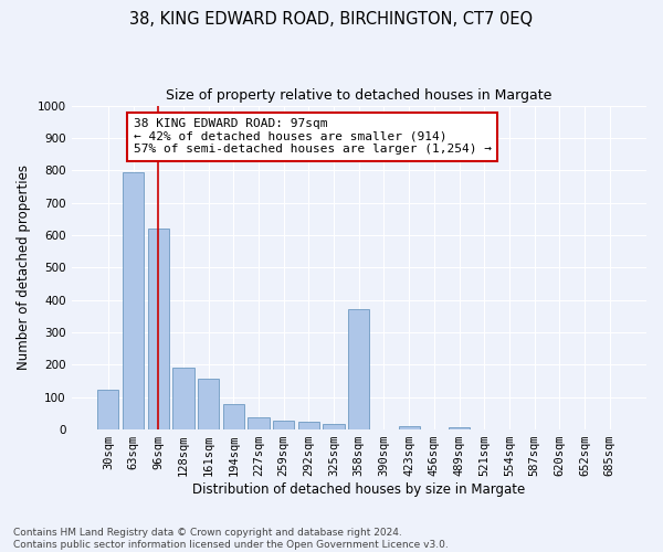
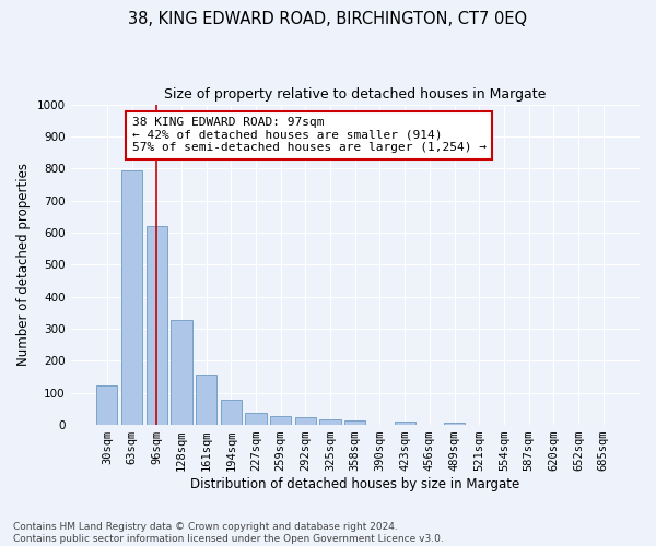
128sqm: 190 -> 328
358sqm: 370 -> 13
